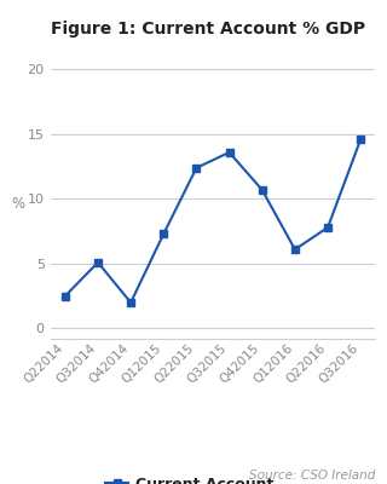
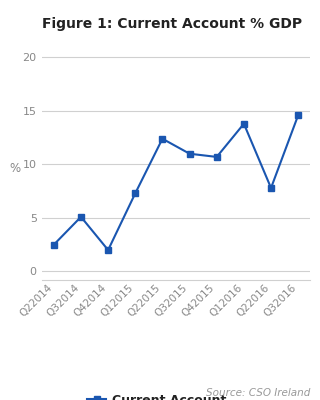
Q32015: 13.6 -> 11.0
Q12016: 6.1 -> 13.8
